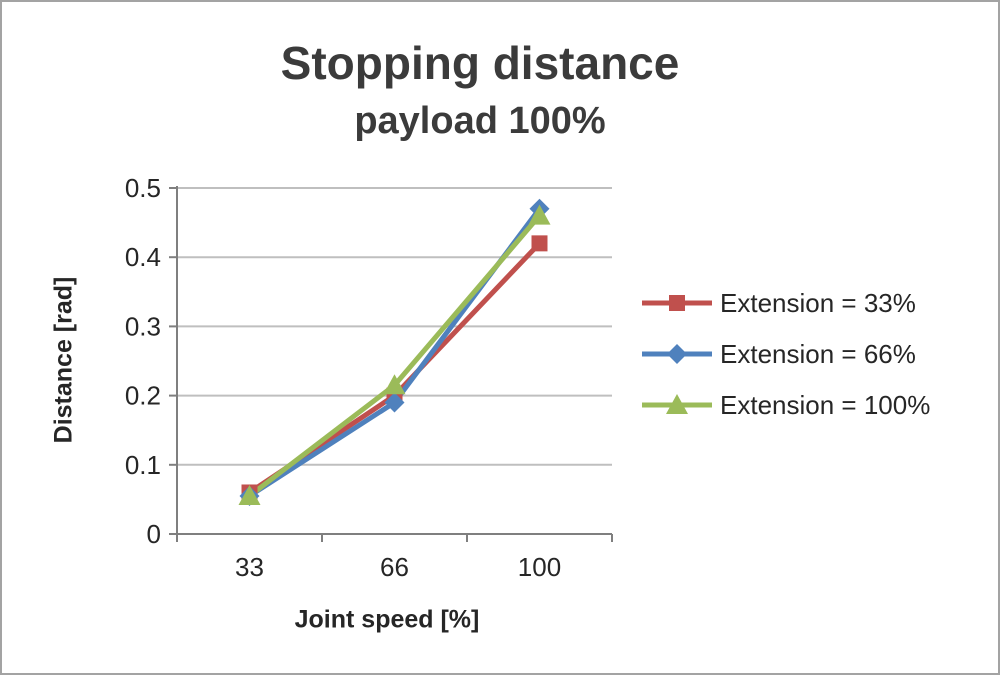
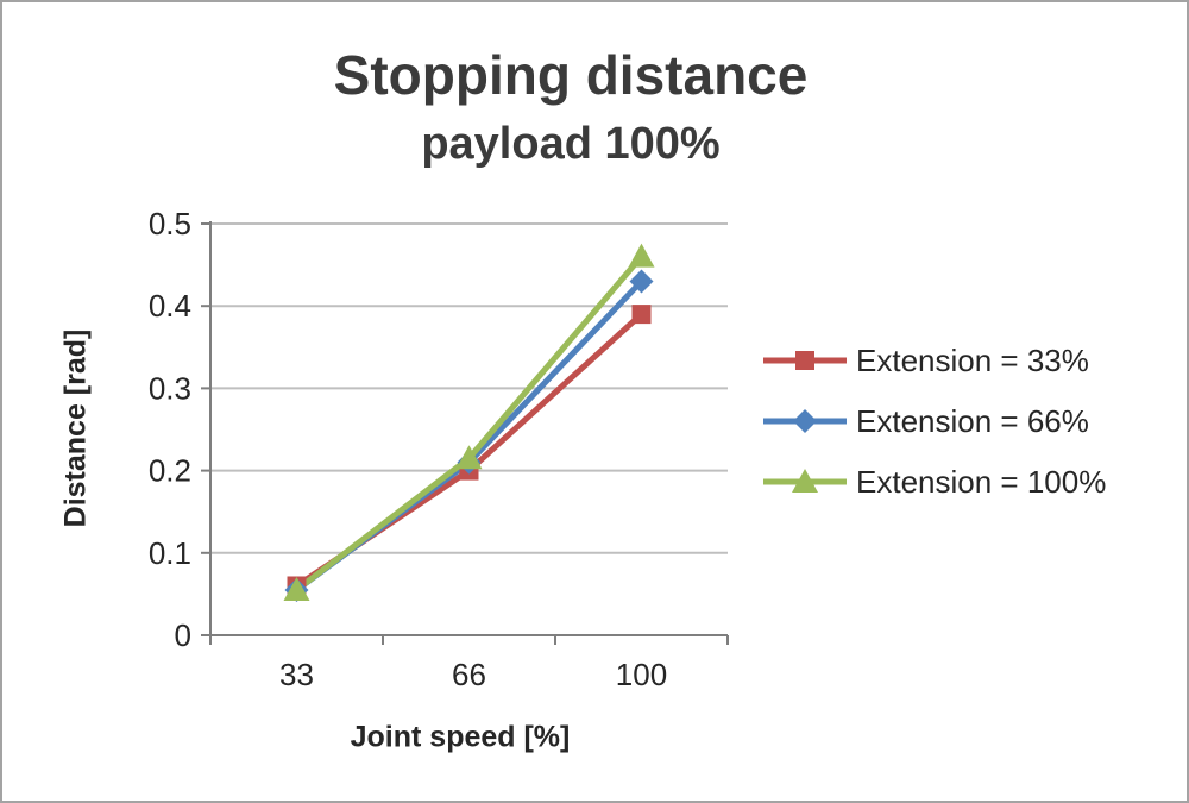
Extension = 66%/66: 0.19 -> 0.21
Extension = 33%/100: 0.42 -> 0.39
Extension = 66%/100: 0.47 -> 0.43
